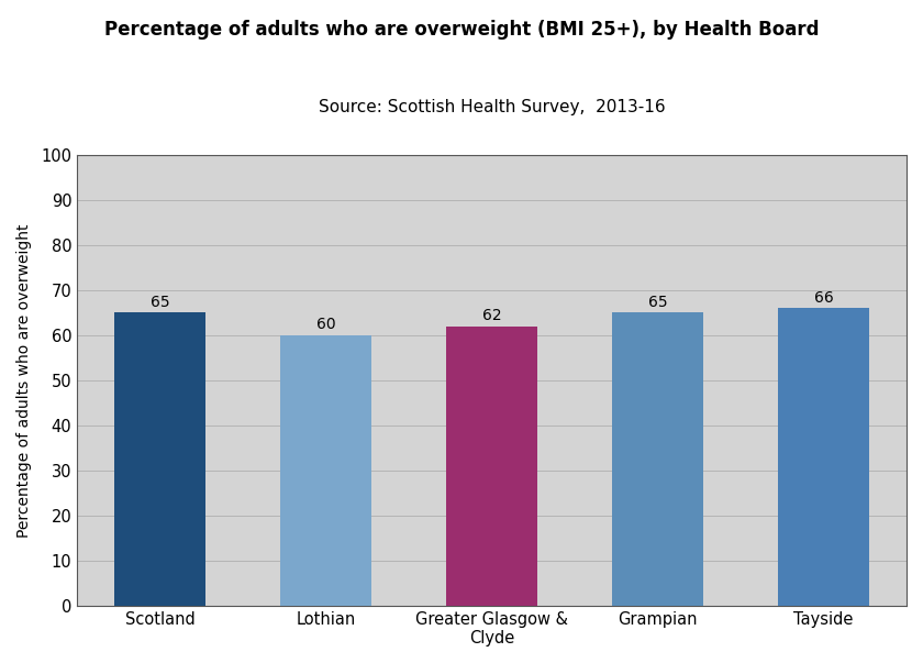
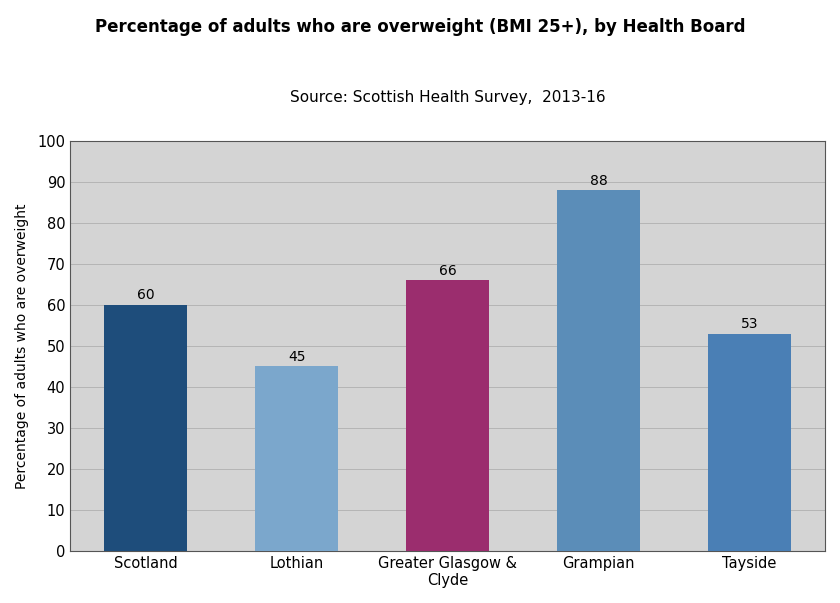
Scotland: 65 -> 60
Lothian: 60 -> 45
Greater Glasgow & Clyde: 62 -> 66
Grampian: 65 -> 88
Tayside: 66 -> 53
